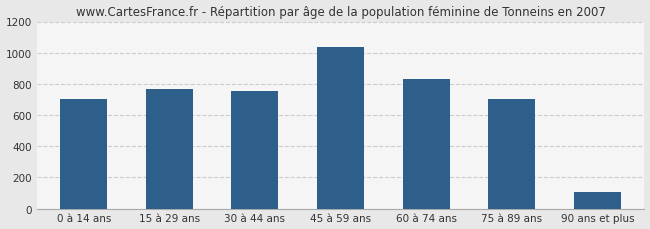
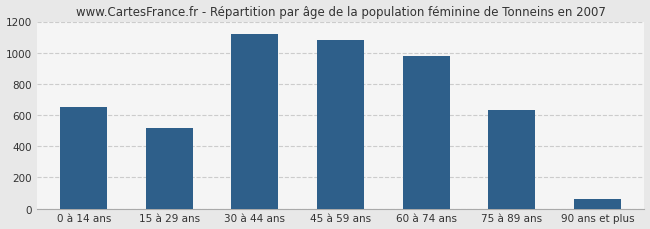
0 à 14 ans: 710 -> 650
15 à 29 ans: 770 -> 520
30 à 44 ans: 760 -> 1120
45 à 59 ans: 1040 -> 1080
60 à 74 ans: 830 -> 980
75 à 89 ans: 700 -> 630
90 ans et plus: 100 -> 60
